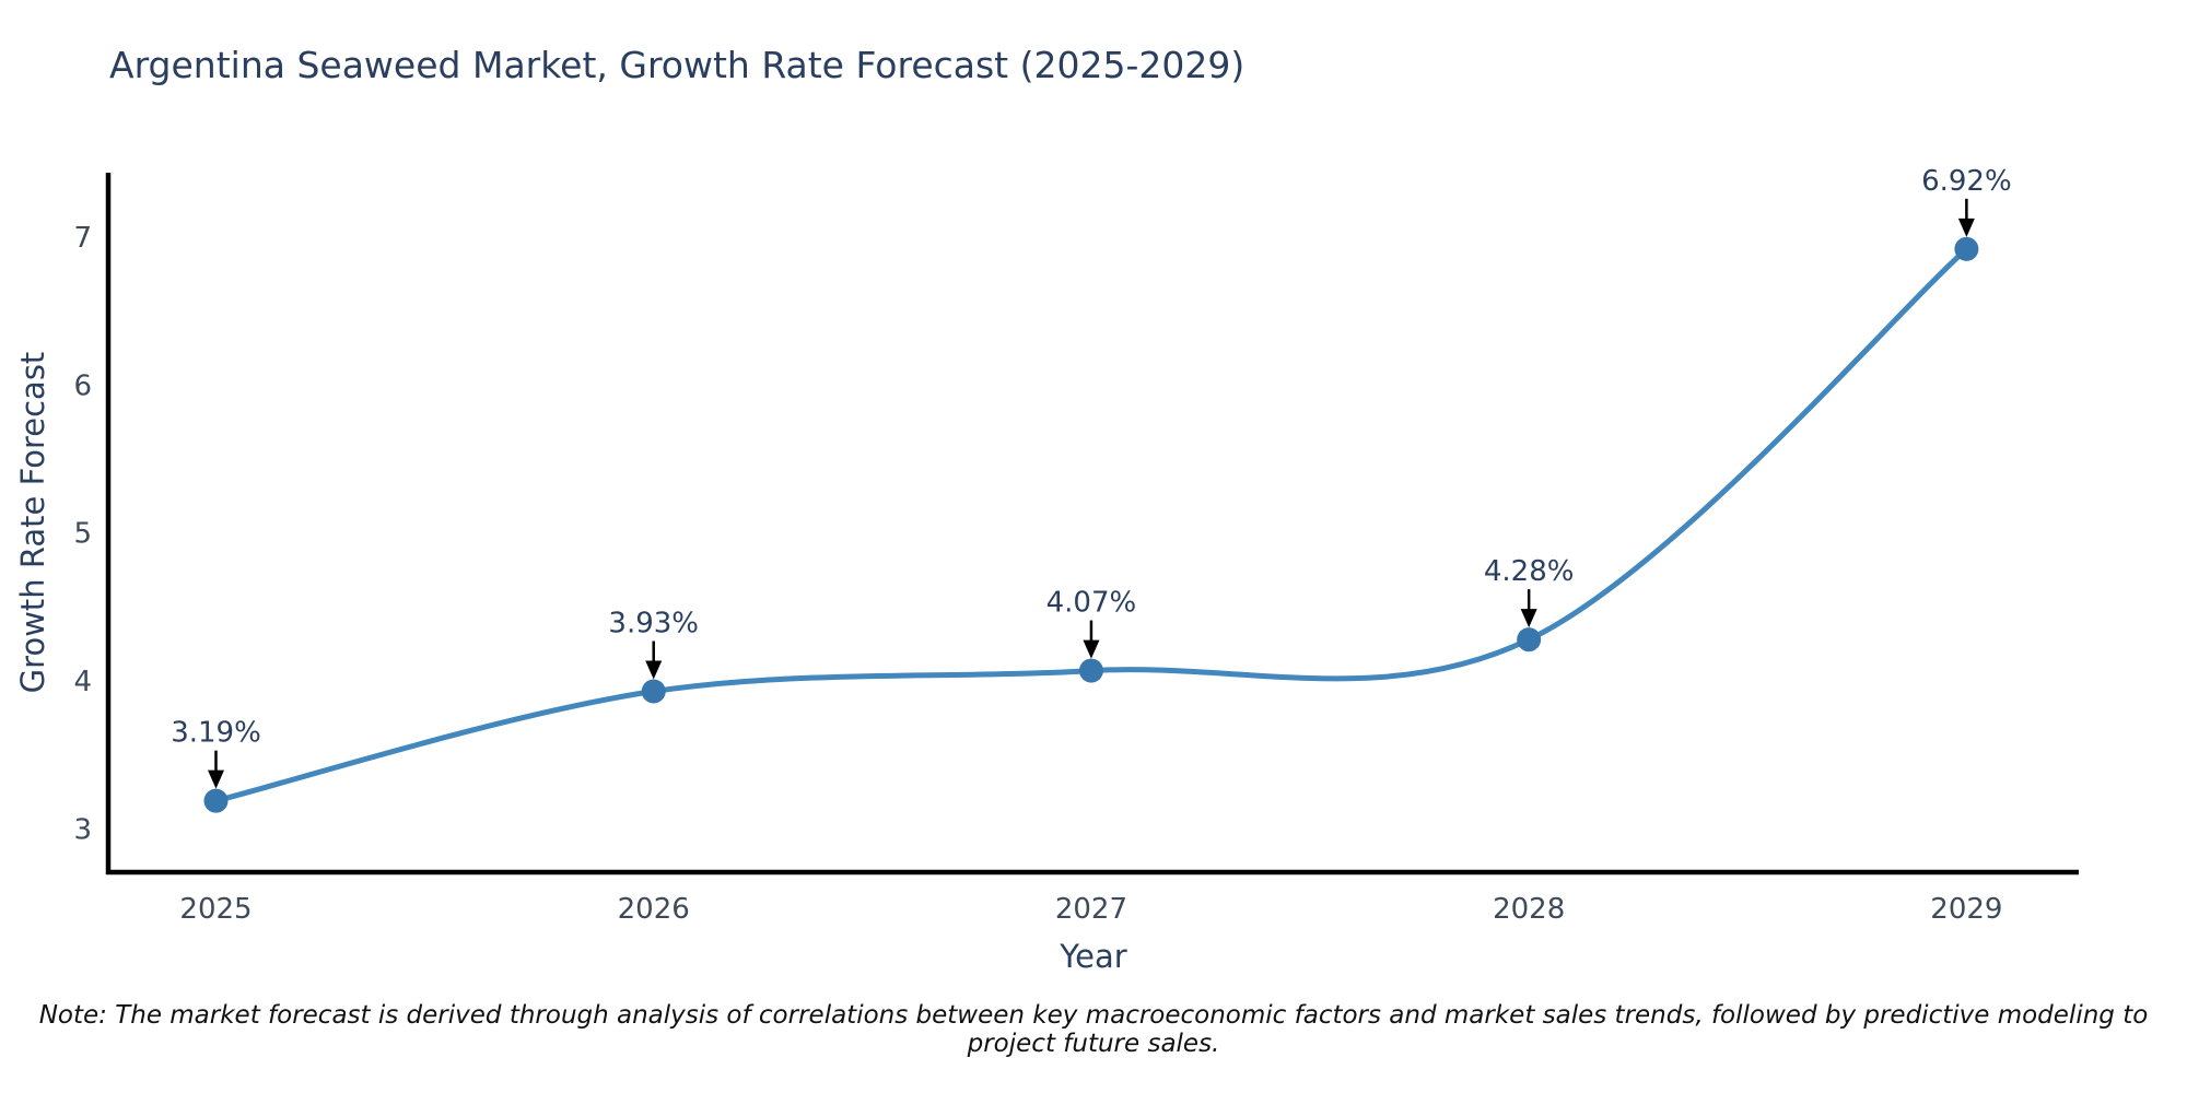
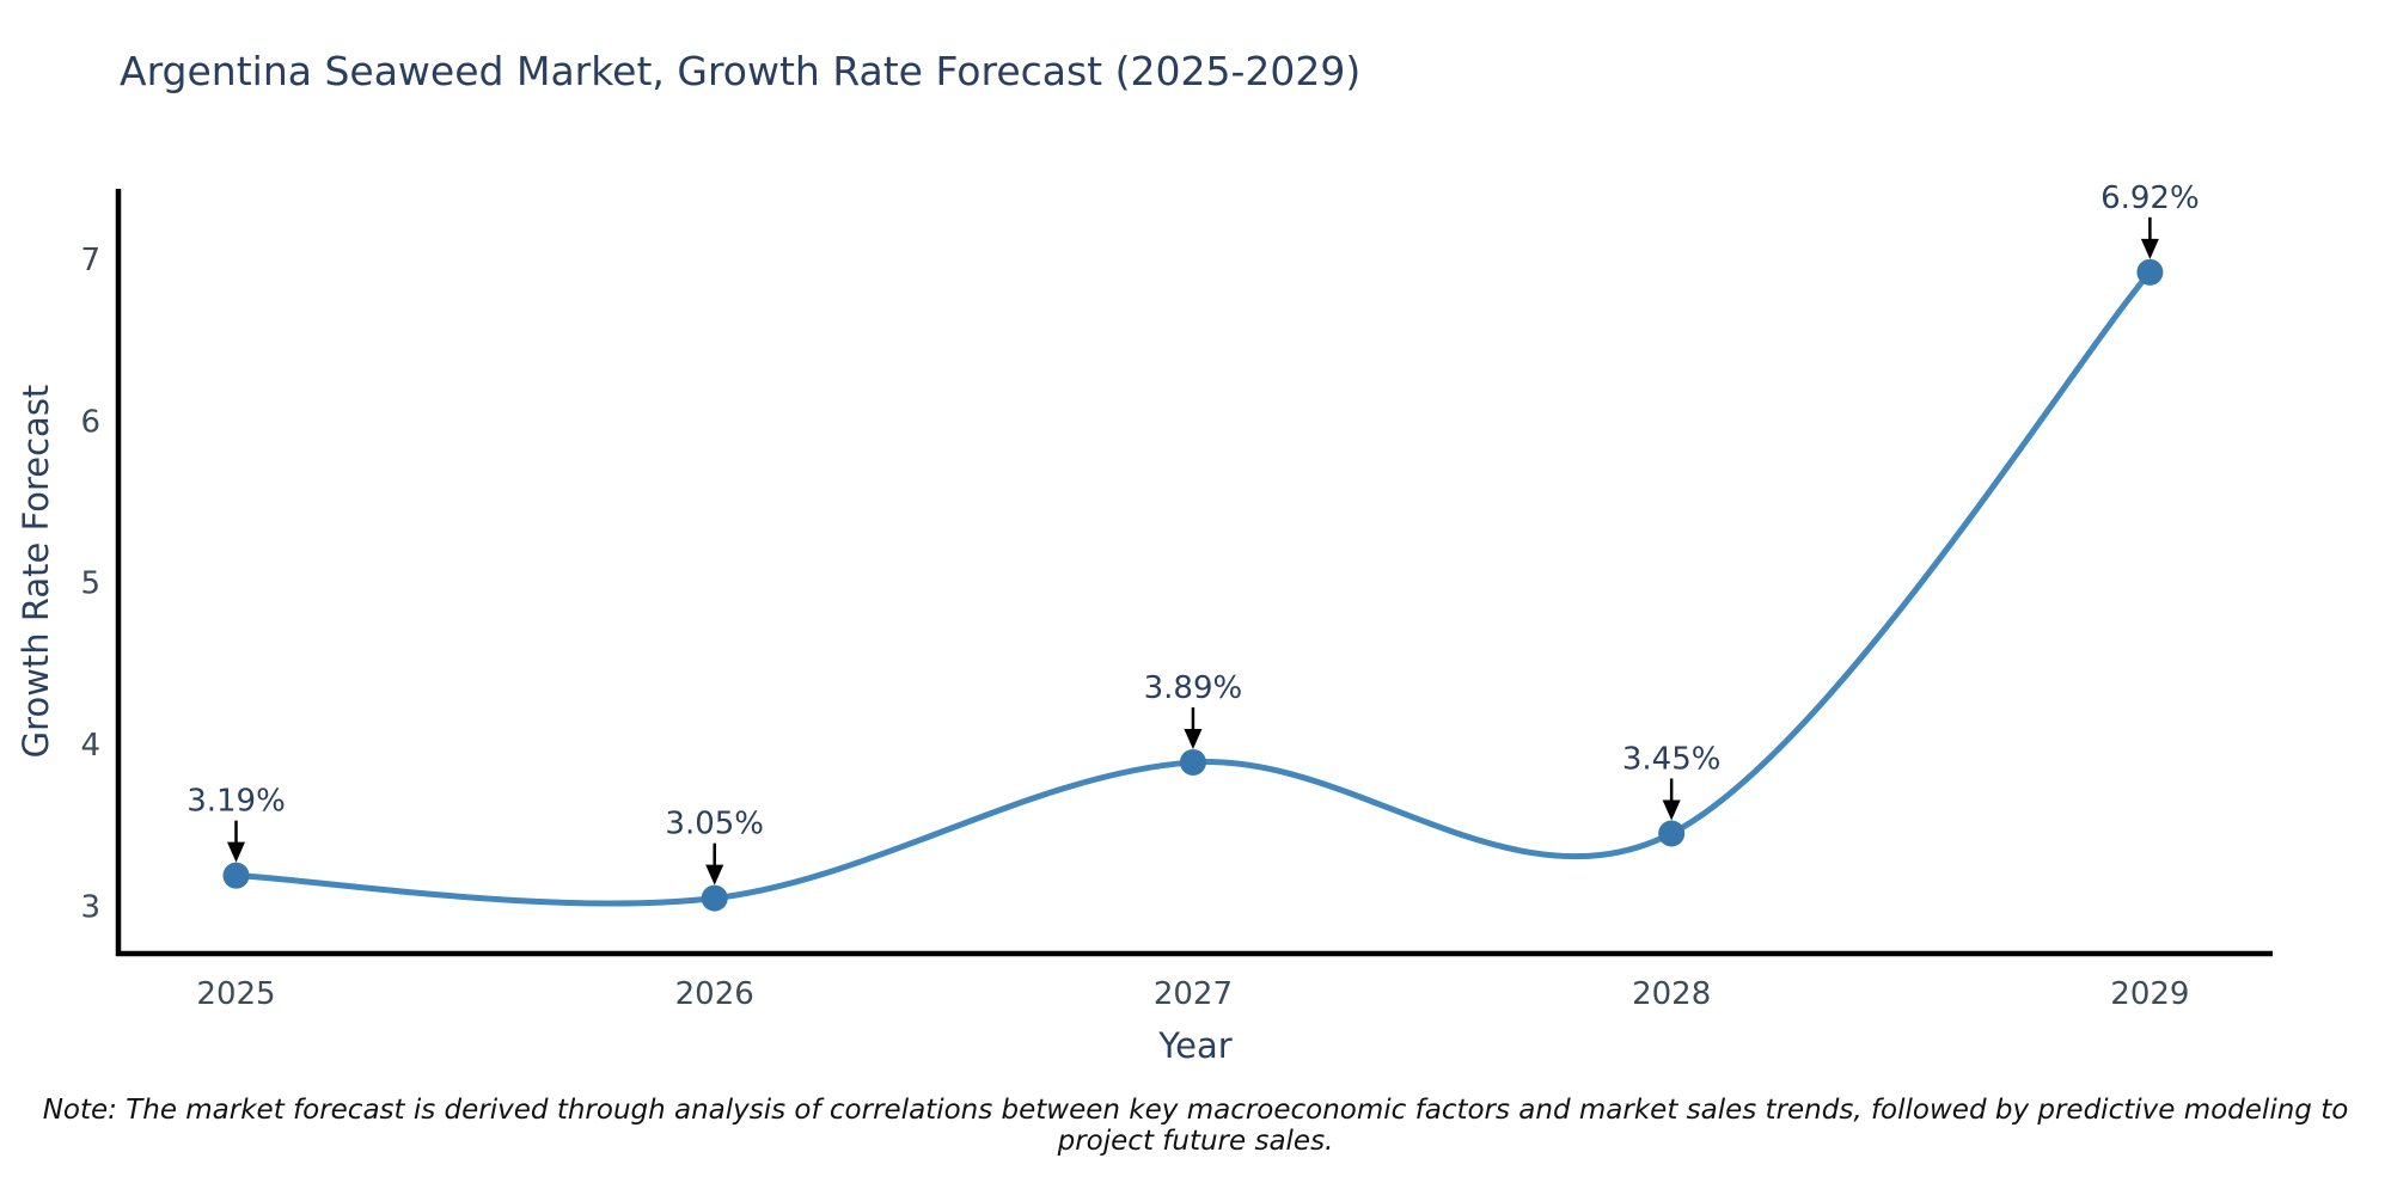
2026: 3.93% -> 3.05%
2027: 4.07% -> 3.89%
2028: 4.28% -> 3.45%
